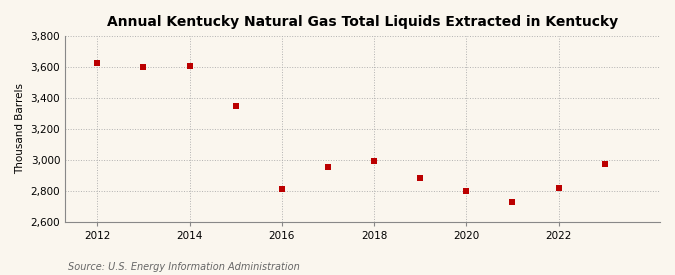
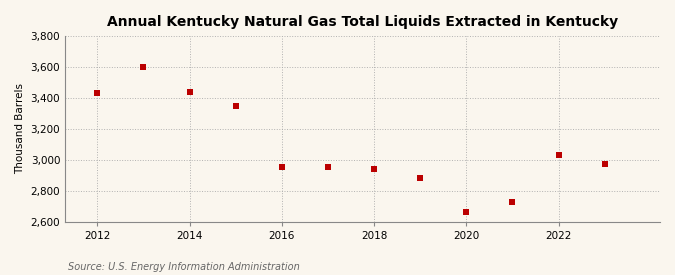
2012: 3,620 -> 3,430
2014: 3,600 -> 3,440
2016: 2,810 -> 2,950
2018: 2,990 -> 2,940
2020: 2,800 -> 2,660
2022: 2,820 -> 3,030
